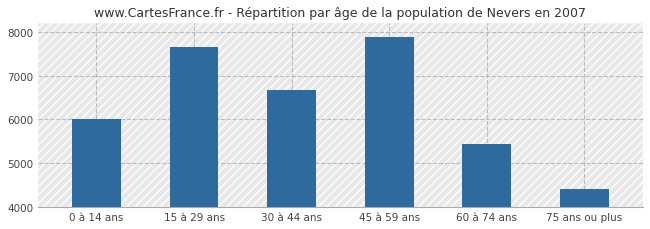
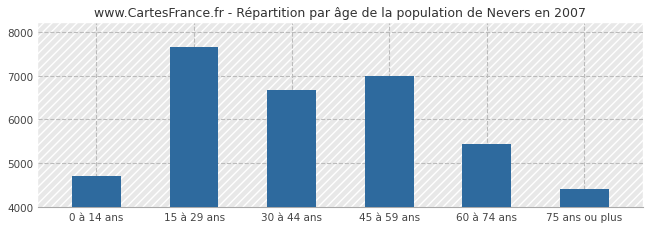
0 à 14 ans: 6020 -> 4700
45 à 59 ans: 7870 -> 7000
